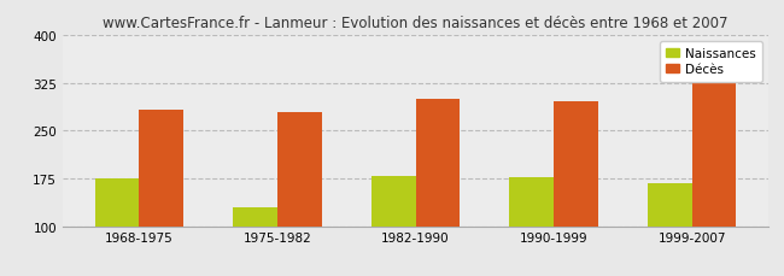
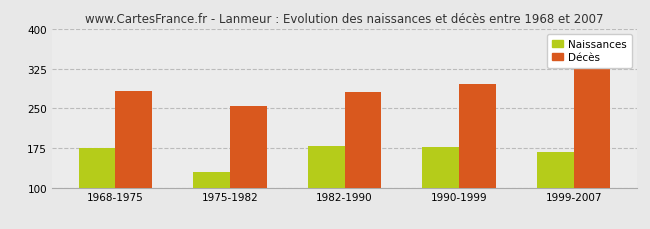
Décès/1975-1982: 278 -> 254
Décès/1982-1990: 300 -> 280
